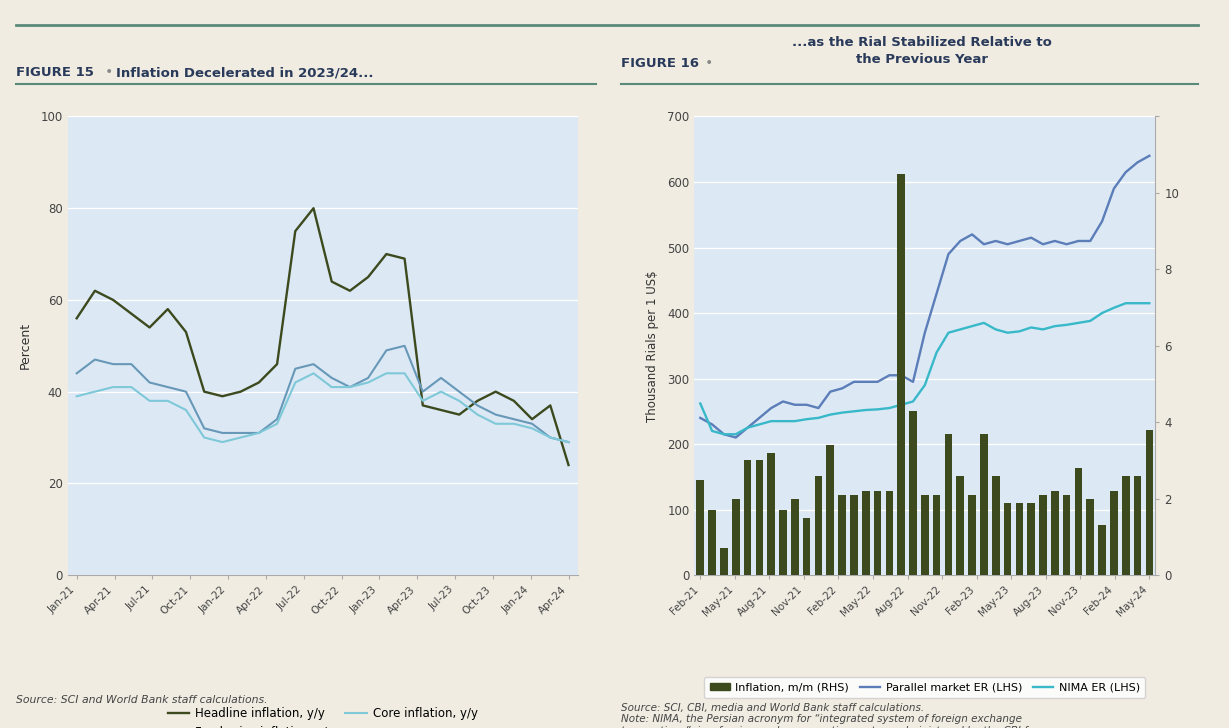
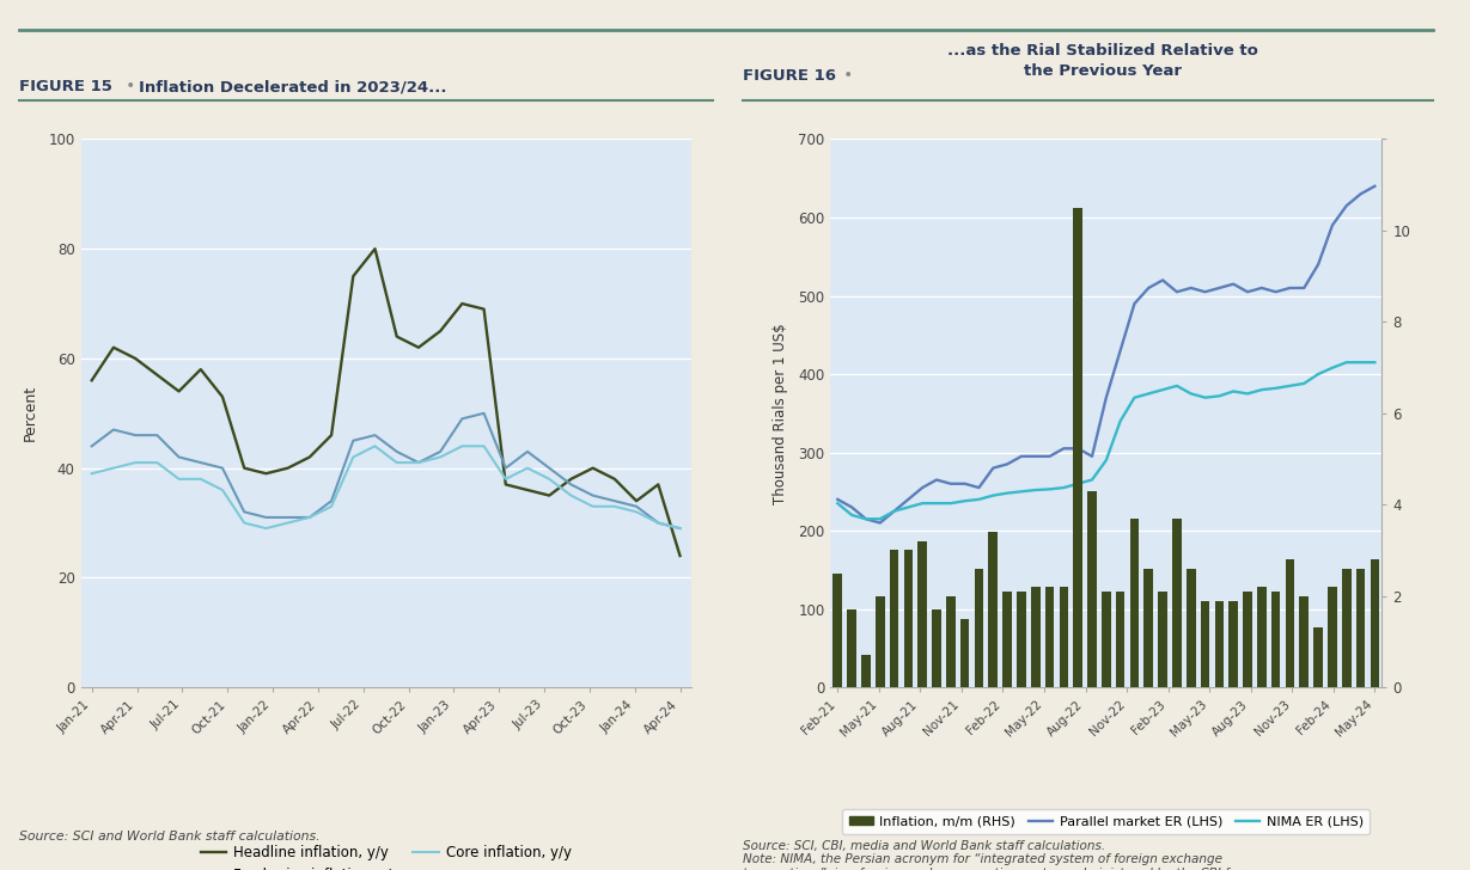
NIMA ER (LHS)/Feb-21: 262 -> 235
Inflation, m/m (RHS)/May-24: 3.8 -> 2.8
